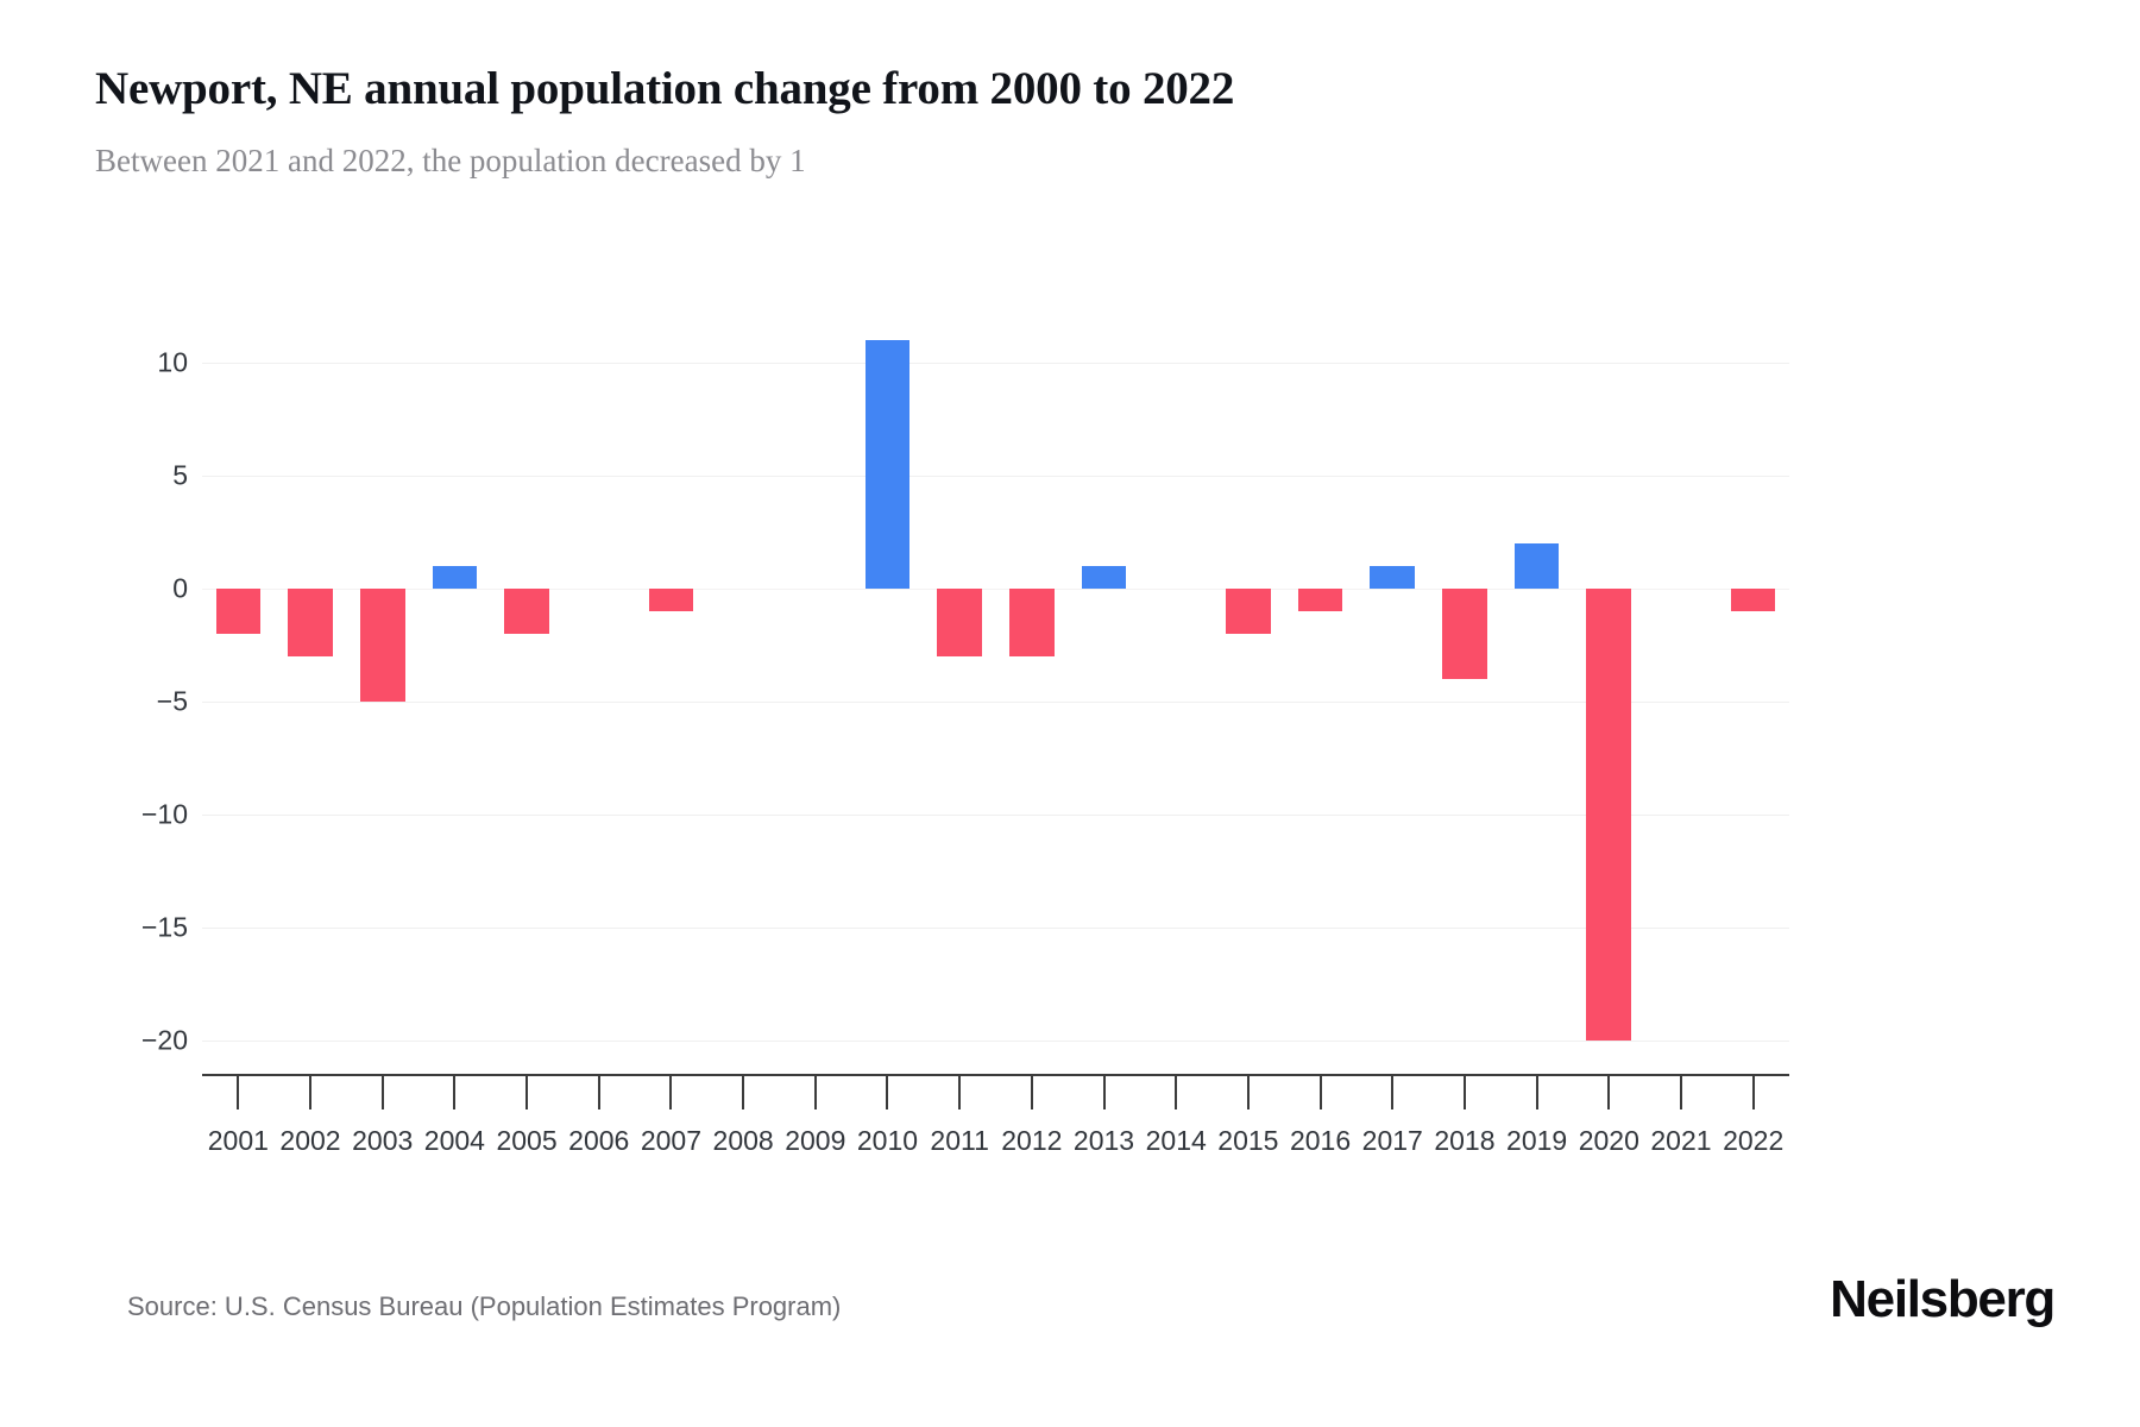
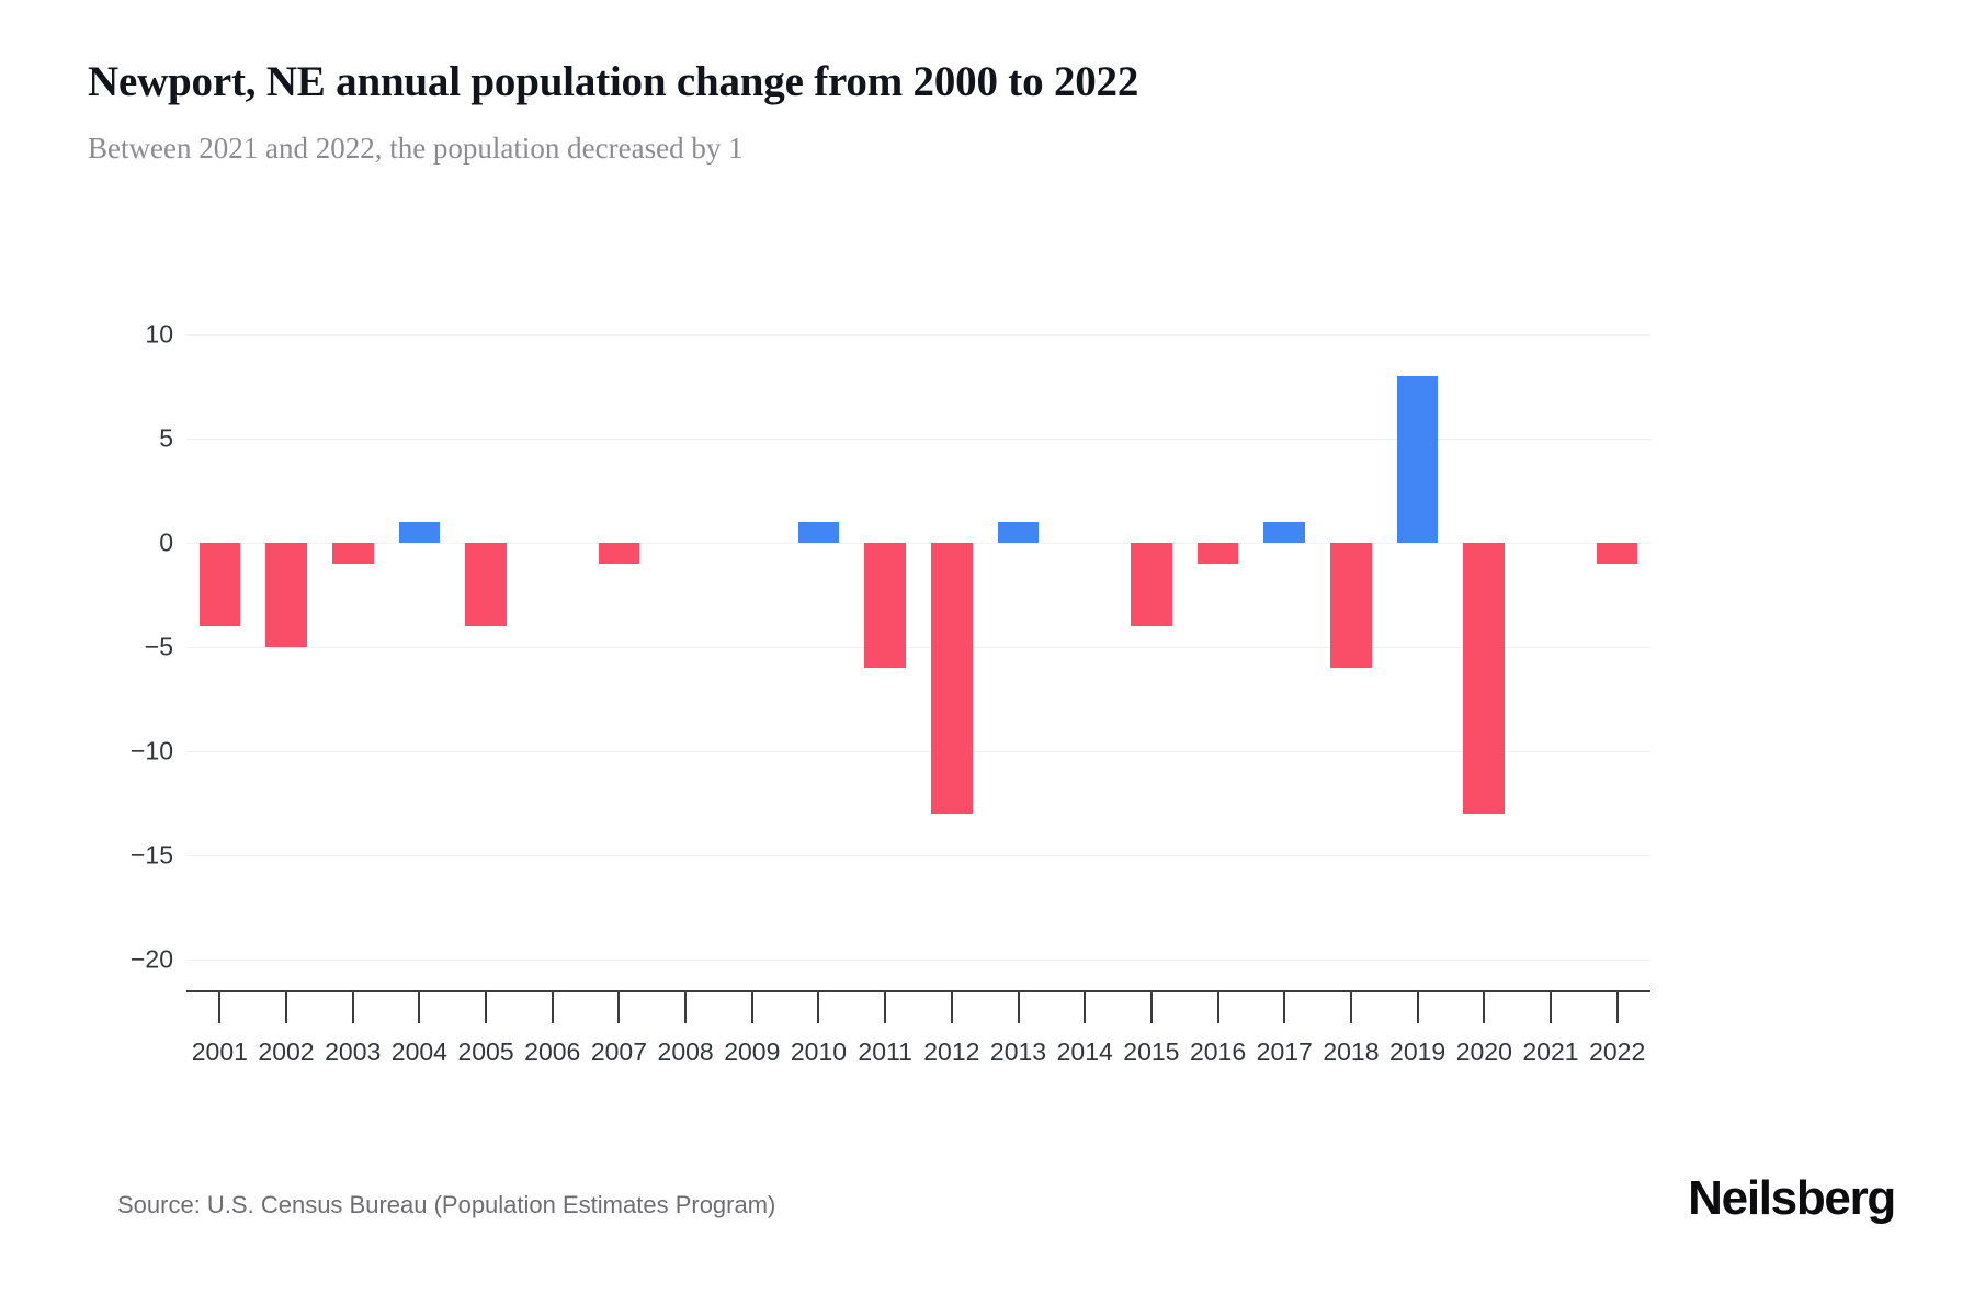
2001: -2 -> -4
2002: -3 -> -5
2003: -5 -> -1
2005: -2 -> -4
2010: 11 -> 1
2011: -3 -> -6
2012: -3 -> -13
2015: -2 -> -4
2018: -4 -> -6
2019: 2 -> 8
2020: -20 -> -13
